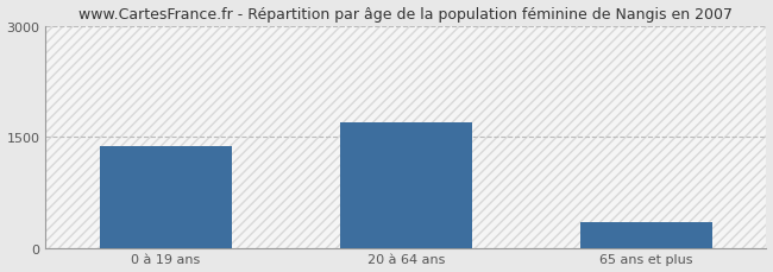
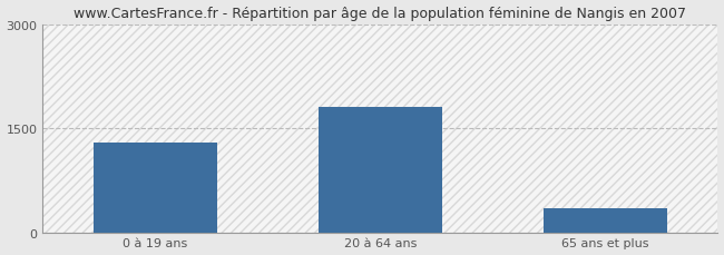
0 à 19 ans: 1380 -> 1290
20 à 64 ans: 1700 -> 1800
